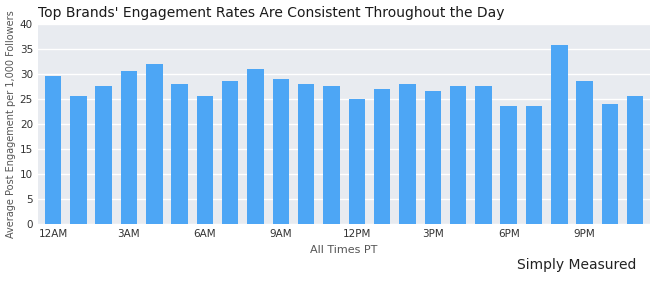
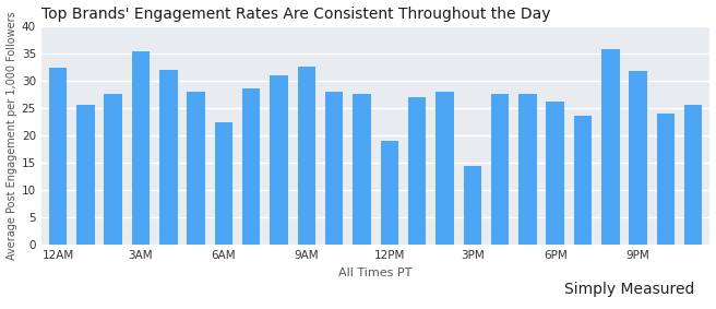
12AM: 29.5 -> 32.4
3AM: 30.5 -> 35.4
6AM: 25.5 -> 22.4
9AM: 29.0 -> 32.6
12PM: 25.0 -> 19.0
3PM: 26.5 -> 14.4
6PM: 23.5 -> 26.2
9PM: 28.5 -> 31.8
